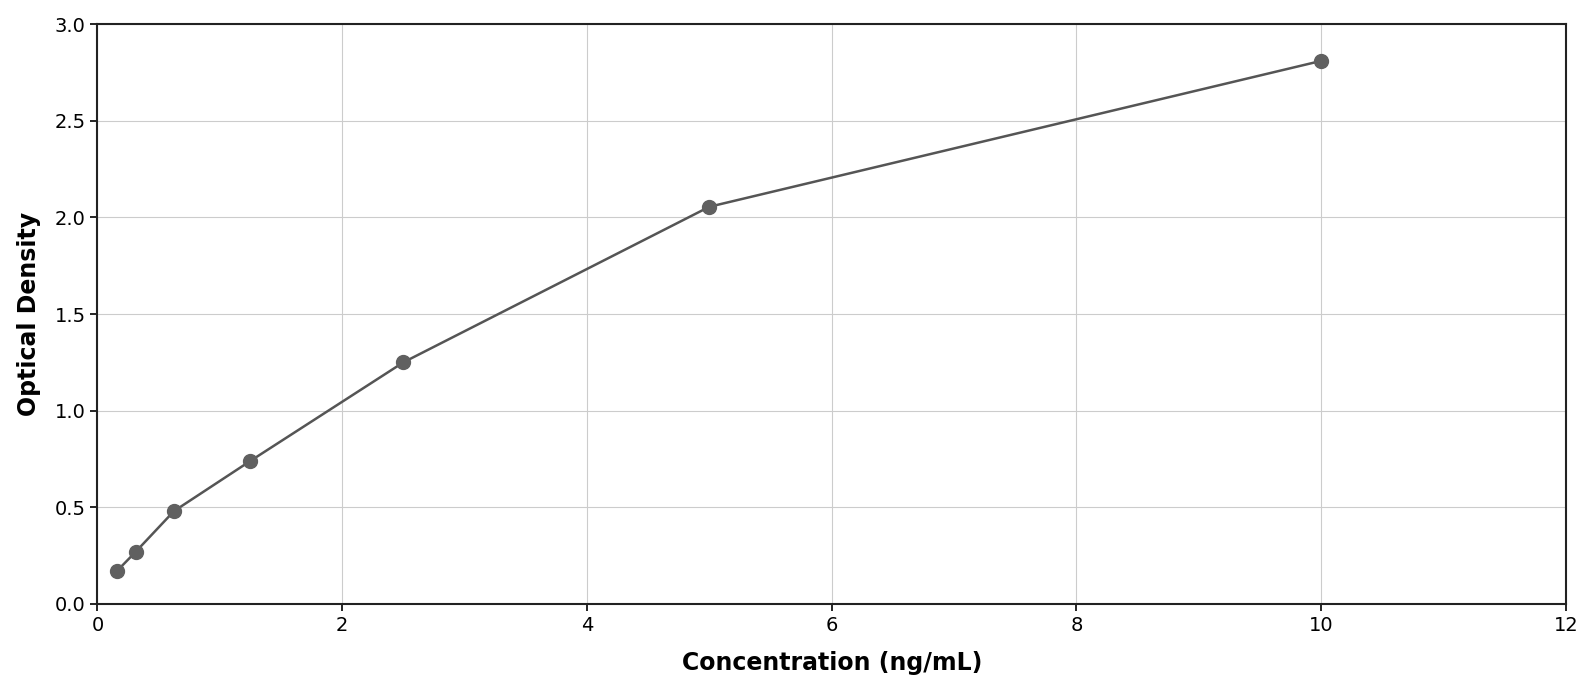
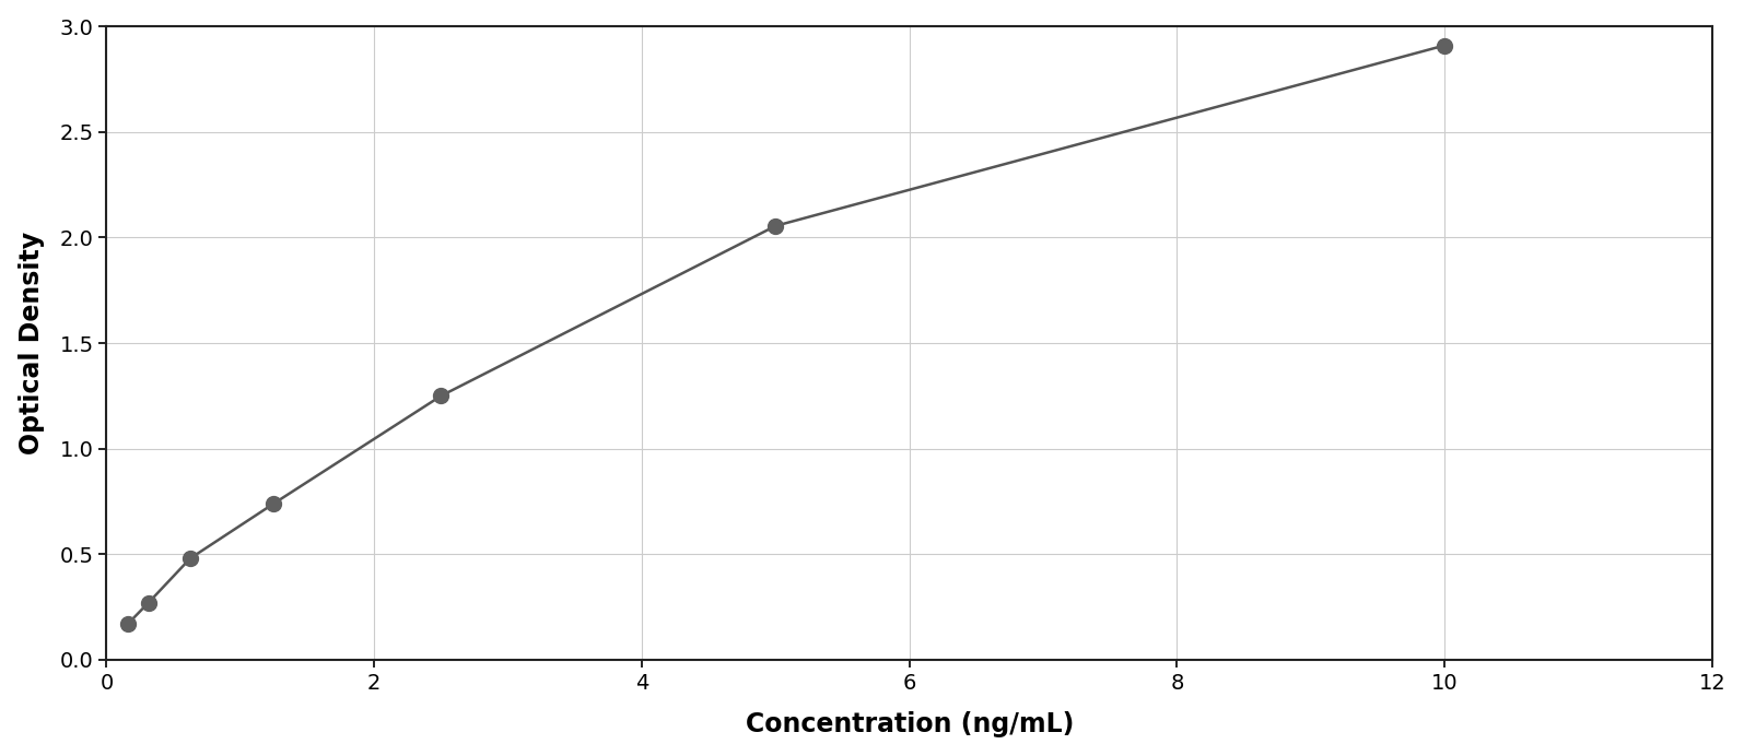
10: 2.81 -> 2.91
